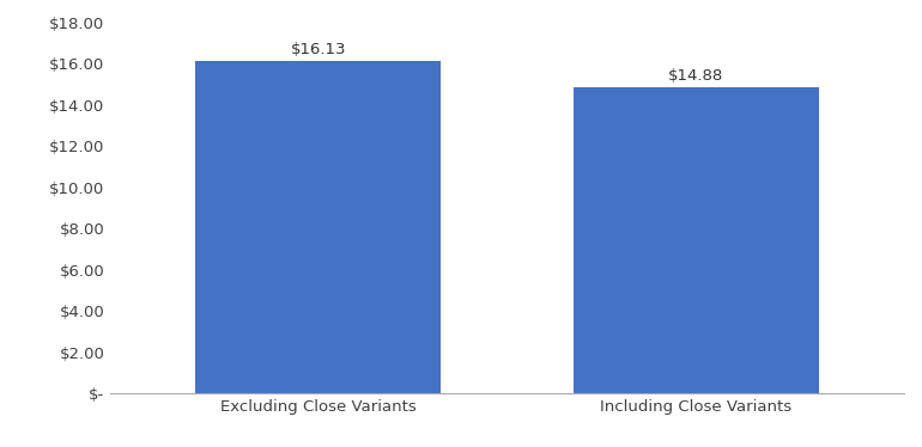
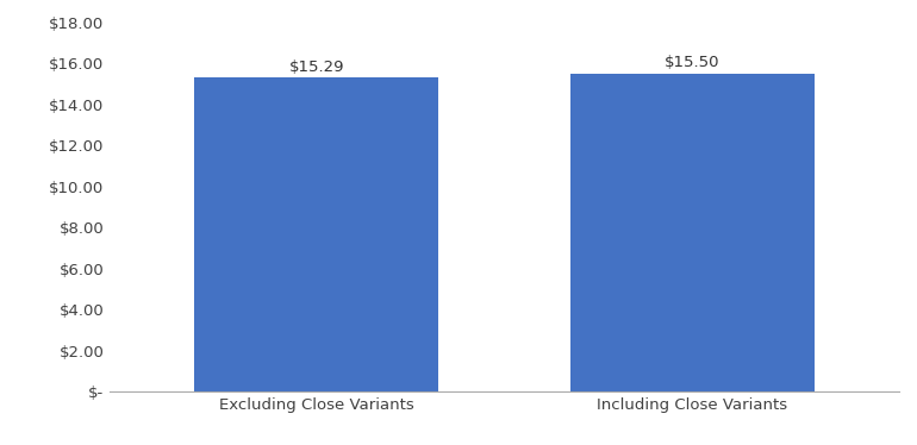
Excluding Close Variants: $16.13 -> $15.29
Including Close Variants: $14.88 -> $15.50
